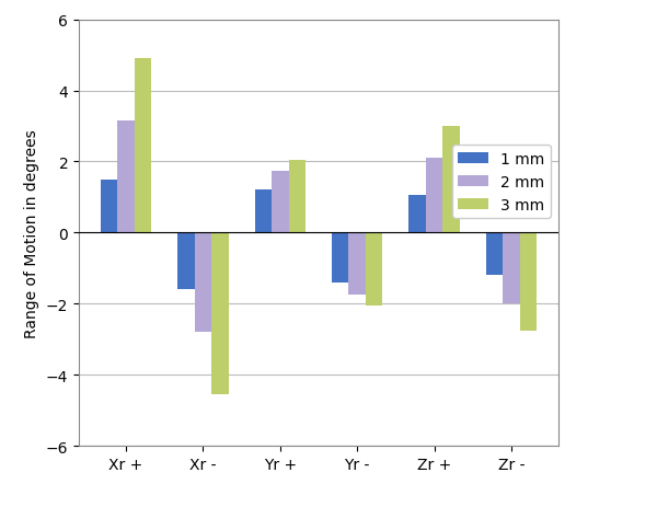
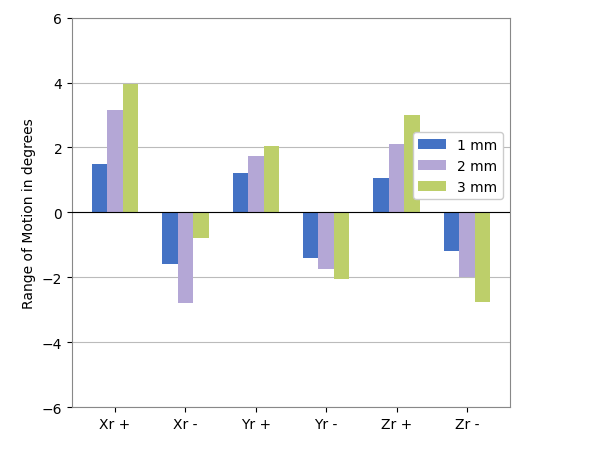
3 mm/Xr +: 4.90 -> 3.95
3 mm/Xr -: -4.55 -> -0.80
